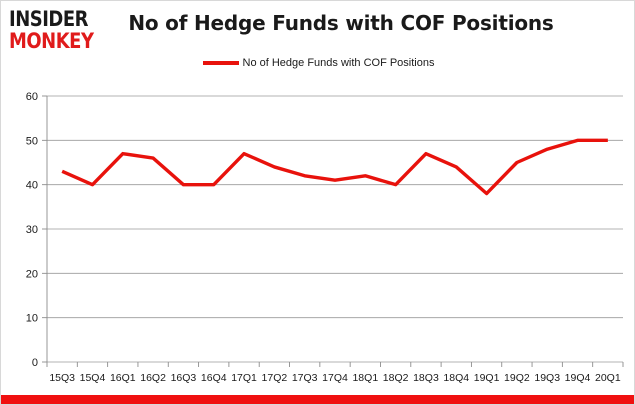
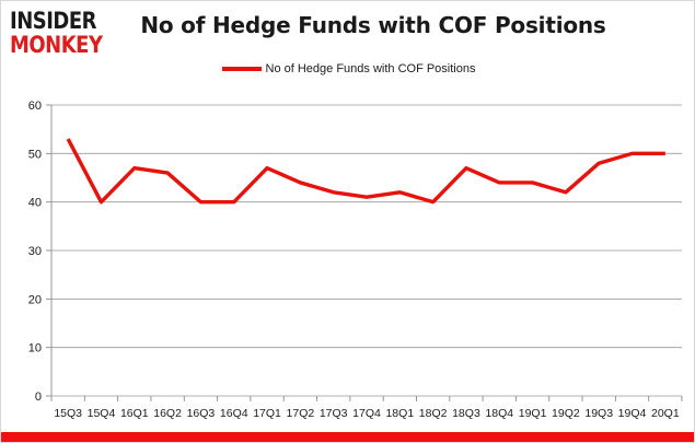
15Q3: 43 -> 53
19Q1: 38 -> 44
19Q2: 45 -> 42
